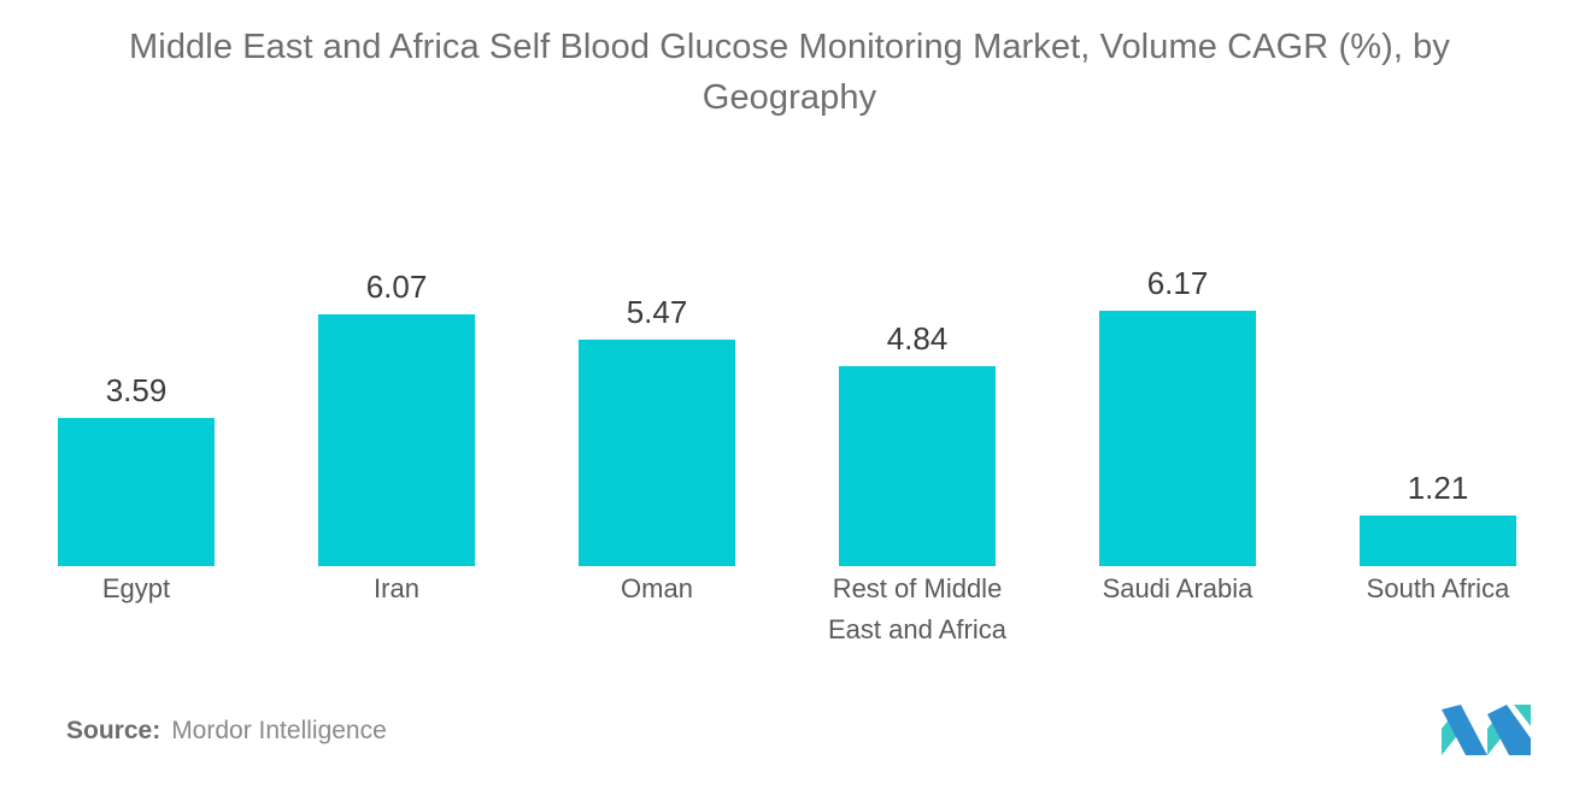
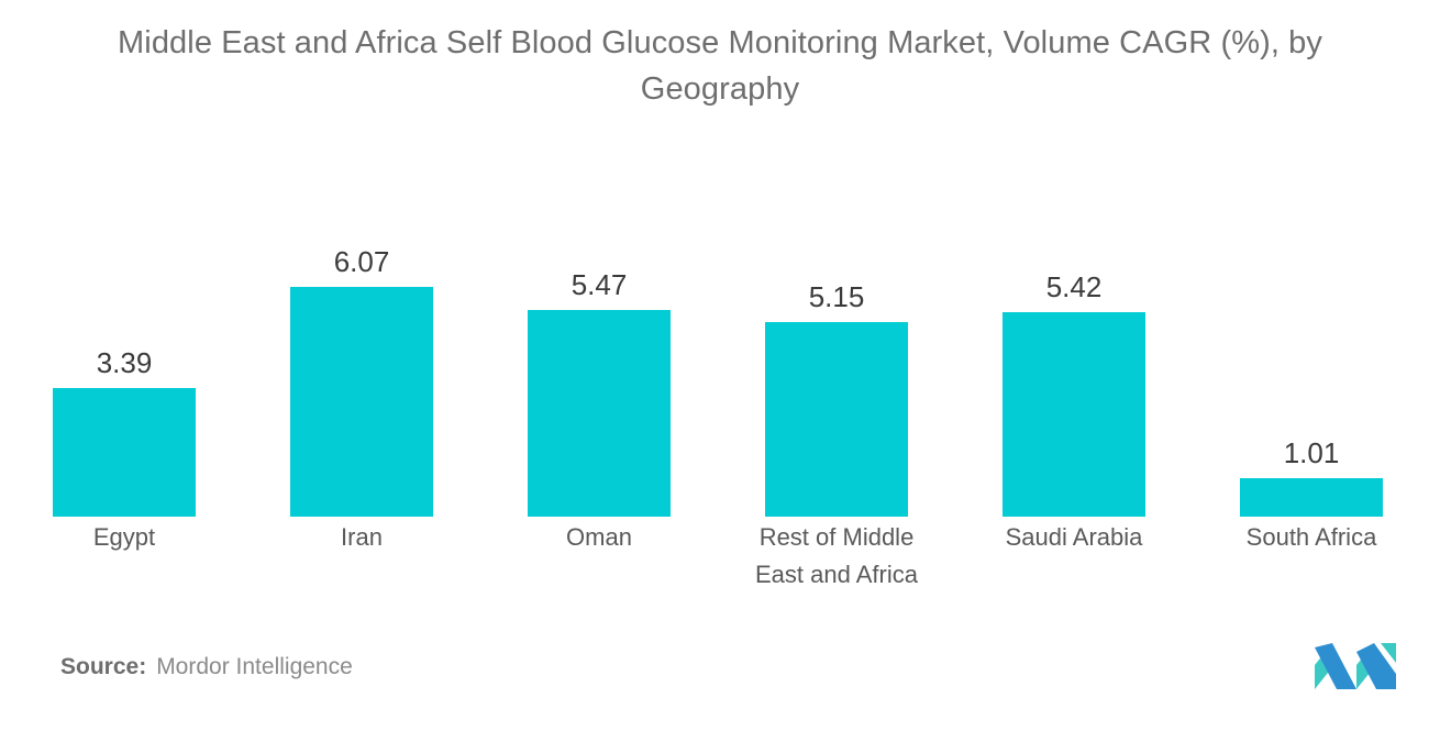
Egypt: 3.59 -> 3.39
Rest of Middle East and Africa: 4.84 -> 5.15
Saudi Arabia: 6.17 -> 5.42
South Africa: 1.21 -> 1.01
